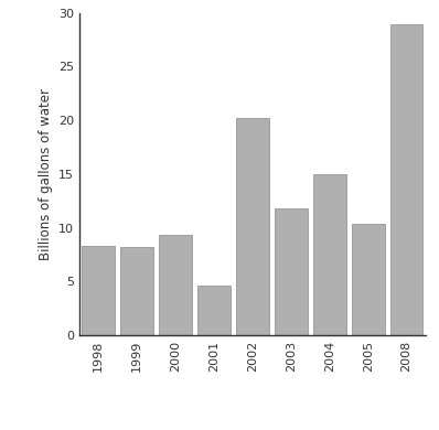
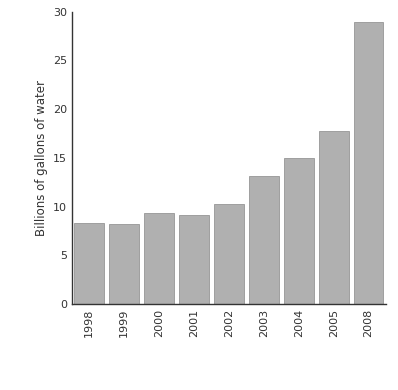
2001: 4.6 -> 9.2
2002: 20.2 -> 10.3
2003: 11.8 -> 13.2
2005: 10.4 -> 17.8
